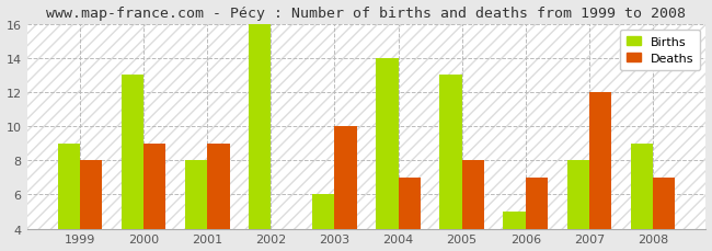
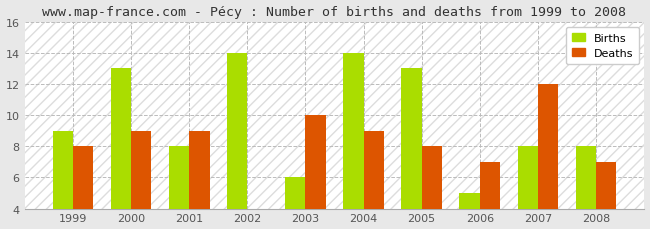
Births/2002: 16 -> 14
Deaths/2004: 7 -> 9
Births/2008: 9 -> 8
